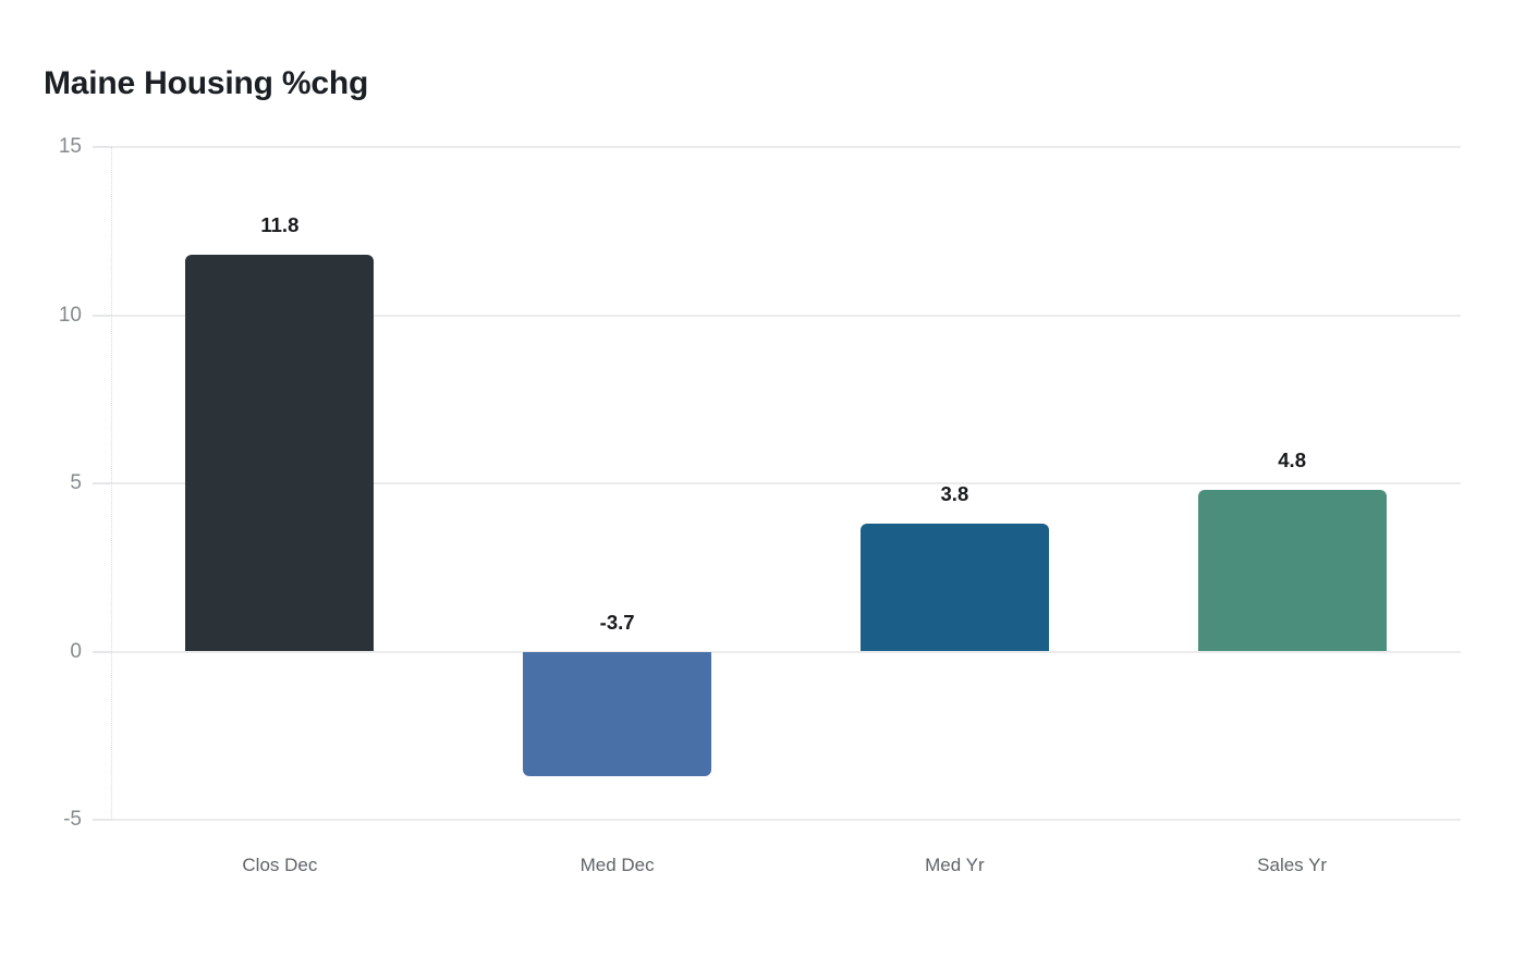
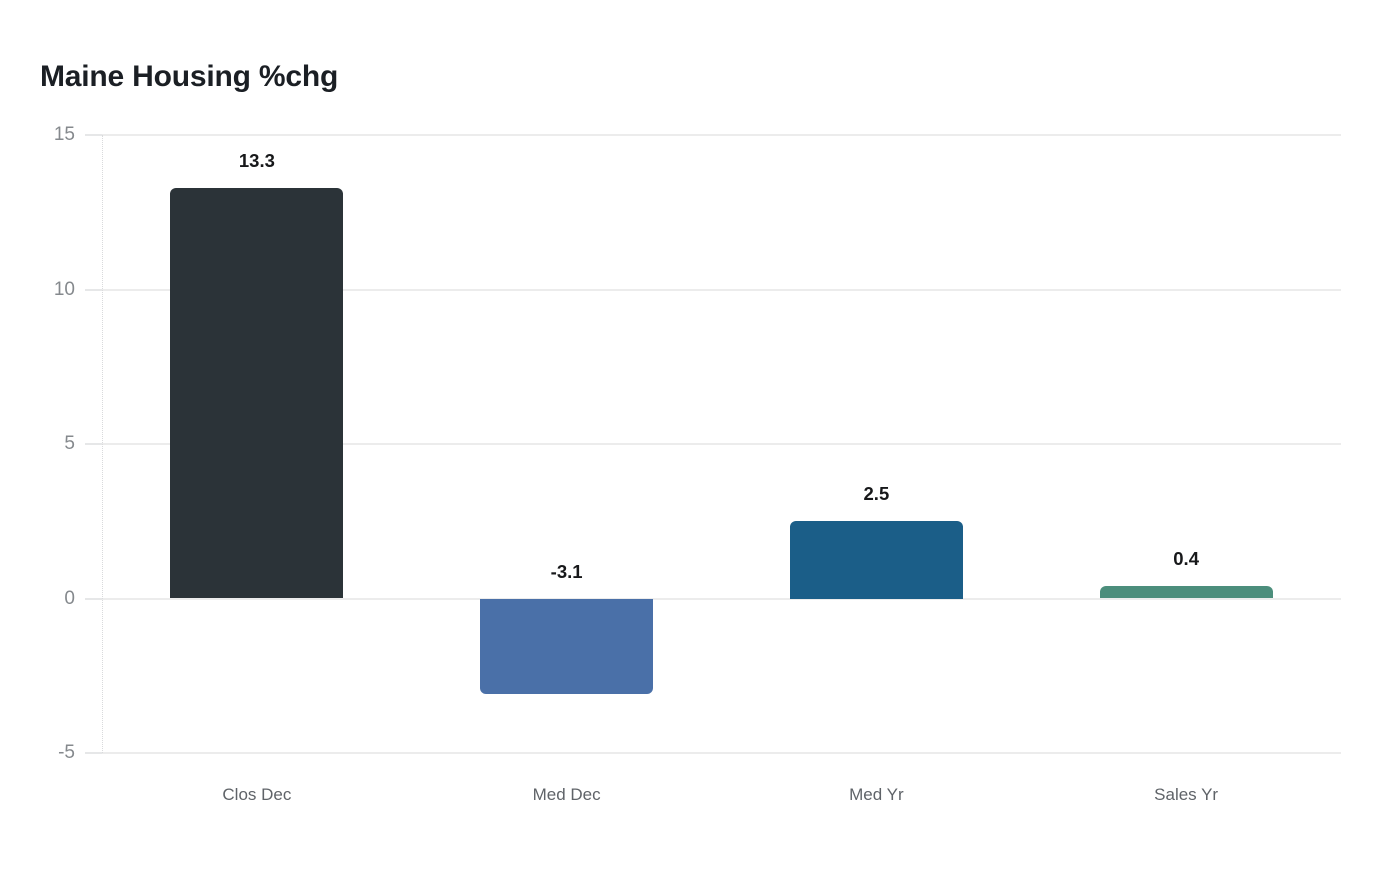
Clos Dec: 11.8 -> 13.3
Med Dec: -3.7 -> -3.1
Med Yr: 3.8 -> 2.5
Sales Yr: 4.8 -> 0.4
